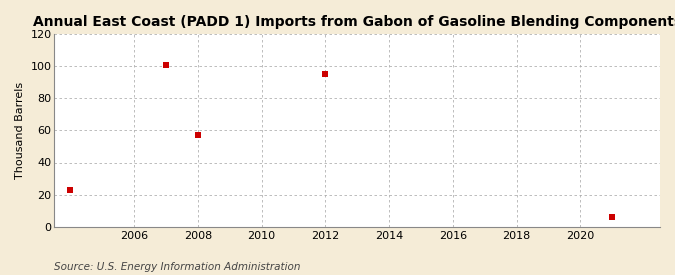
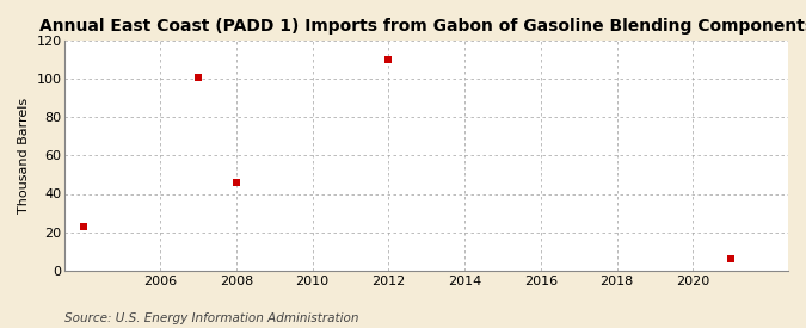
2008: 57 -> 46
2012: 95 -> 110
